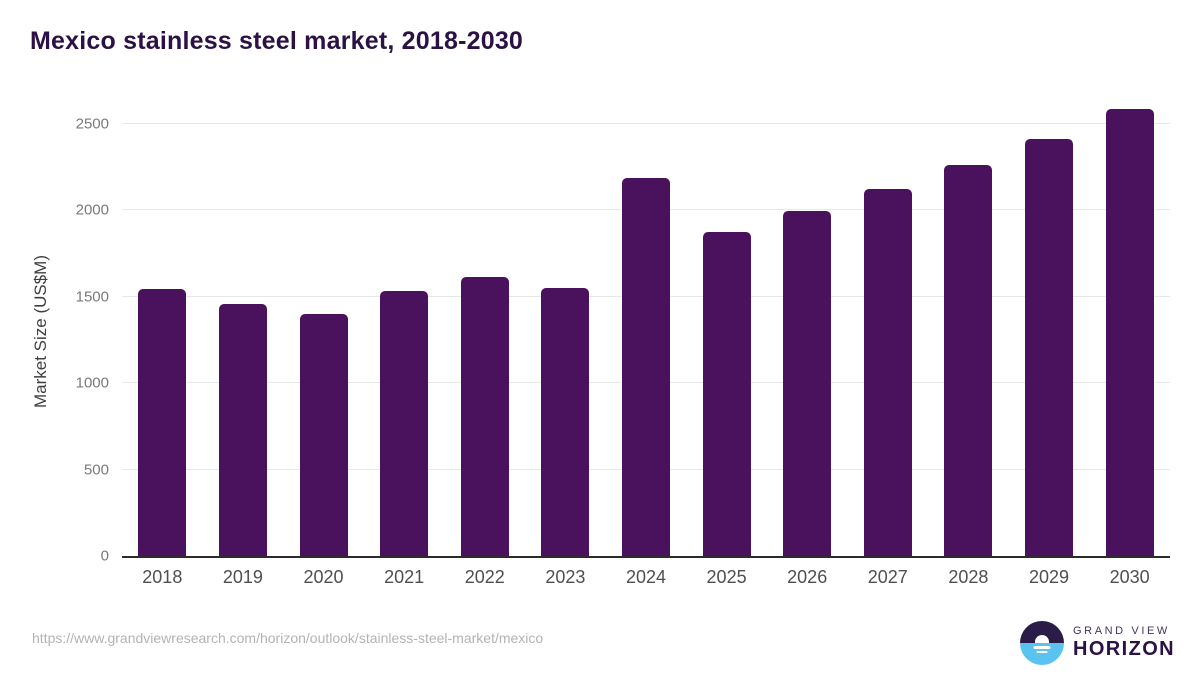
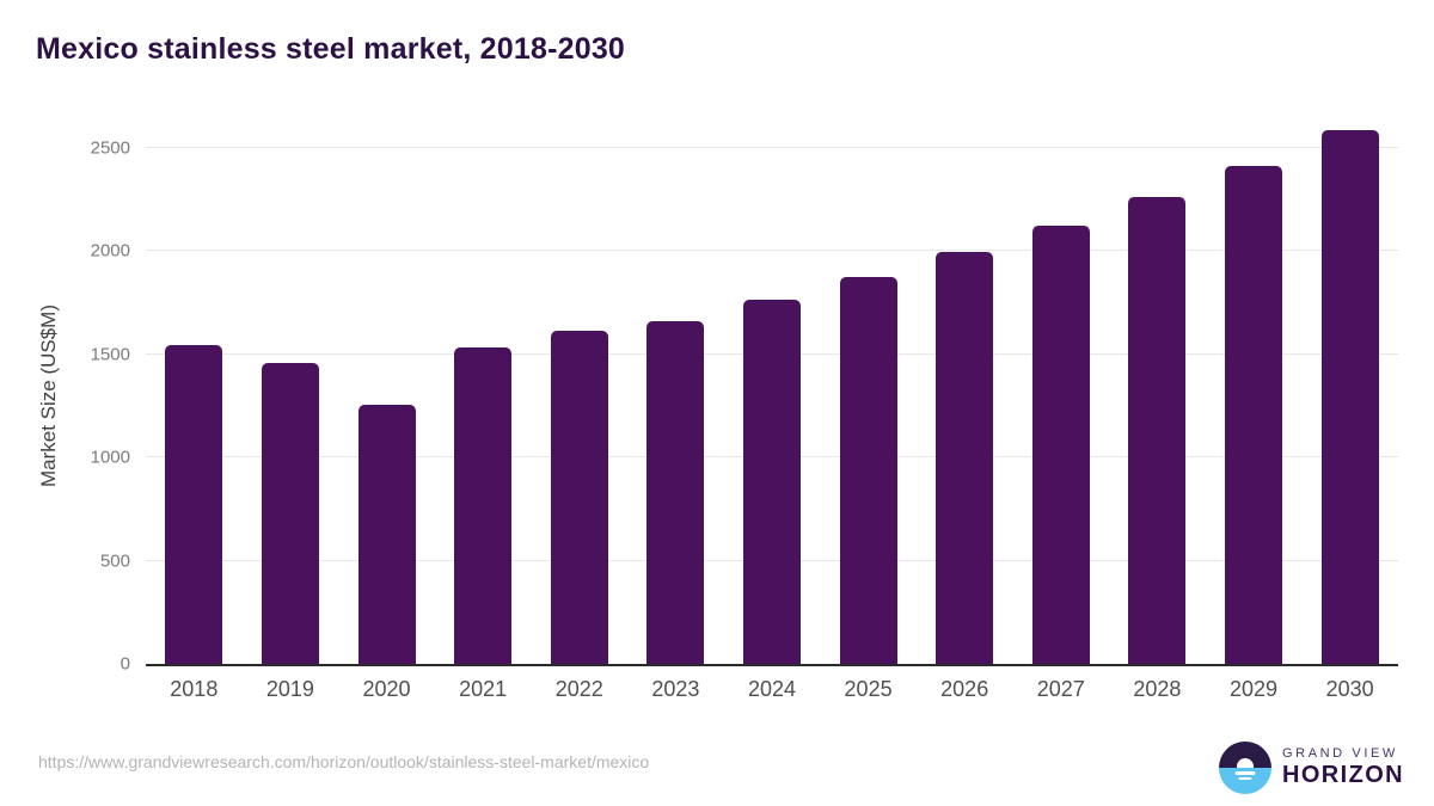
2020: 1400 -> 1260
2023: 1550 -> 1660
2024: 2190 -> 1760
